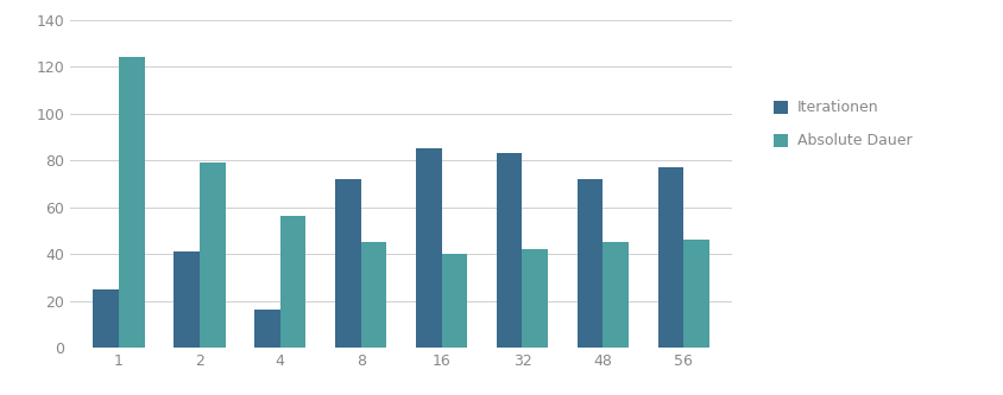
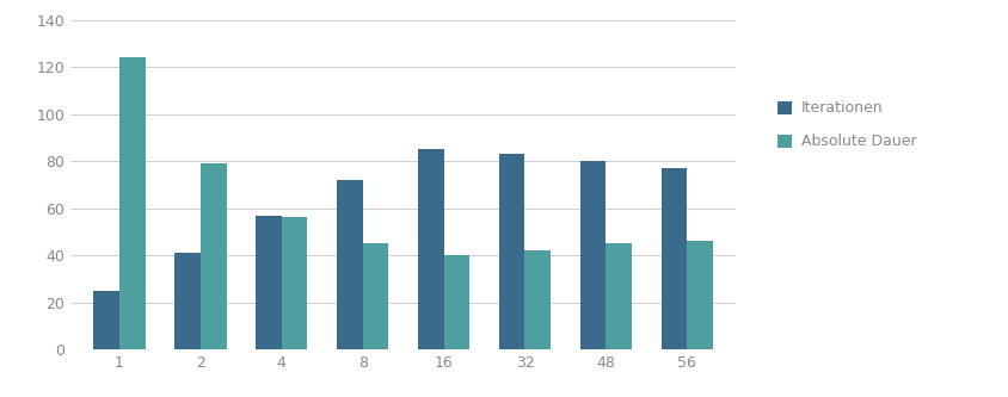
Iterationen/4: 16 -> 57
Iterationen/48: 72 -> 80
